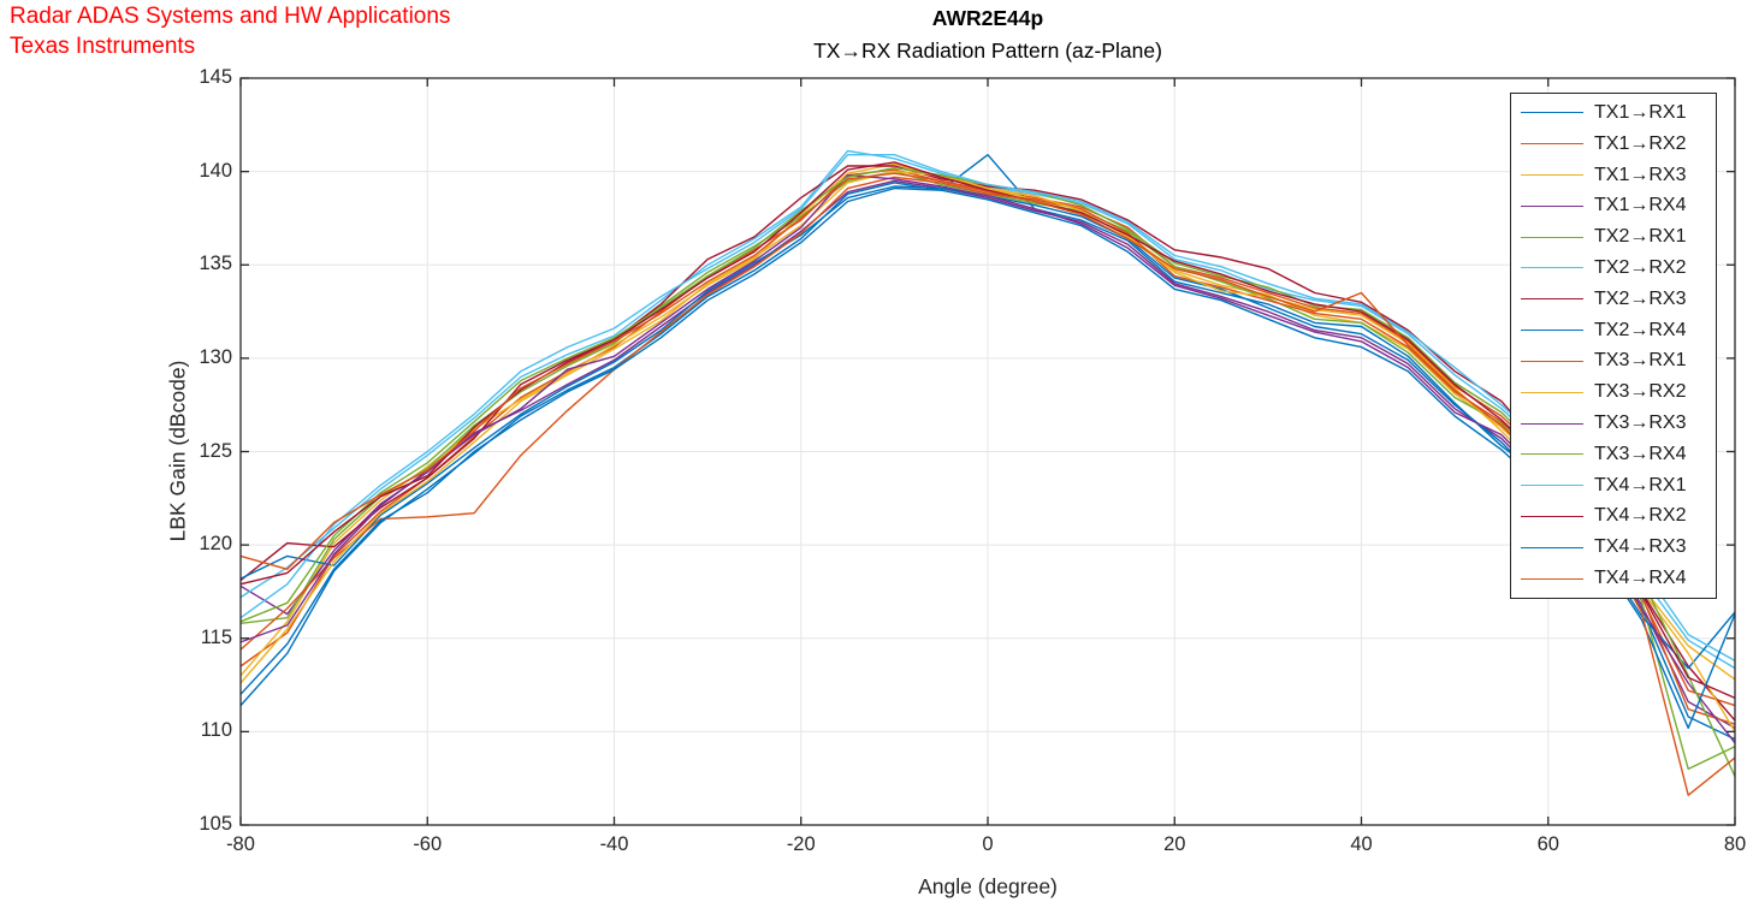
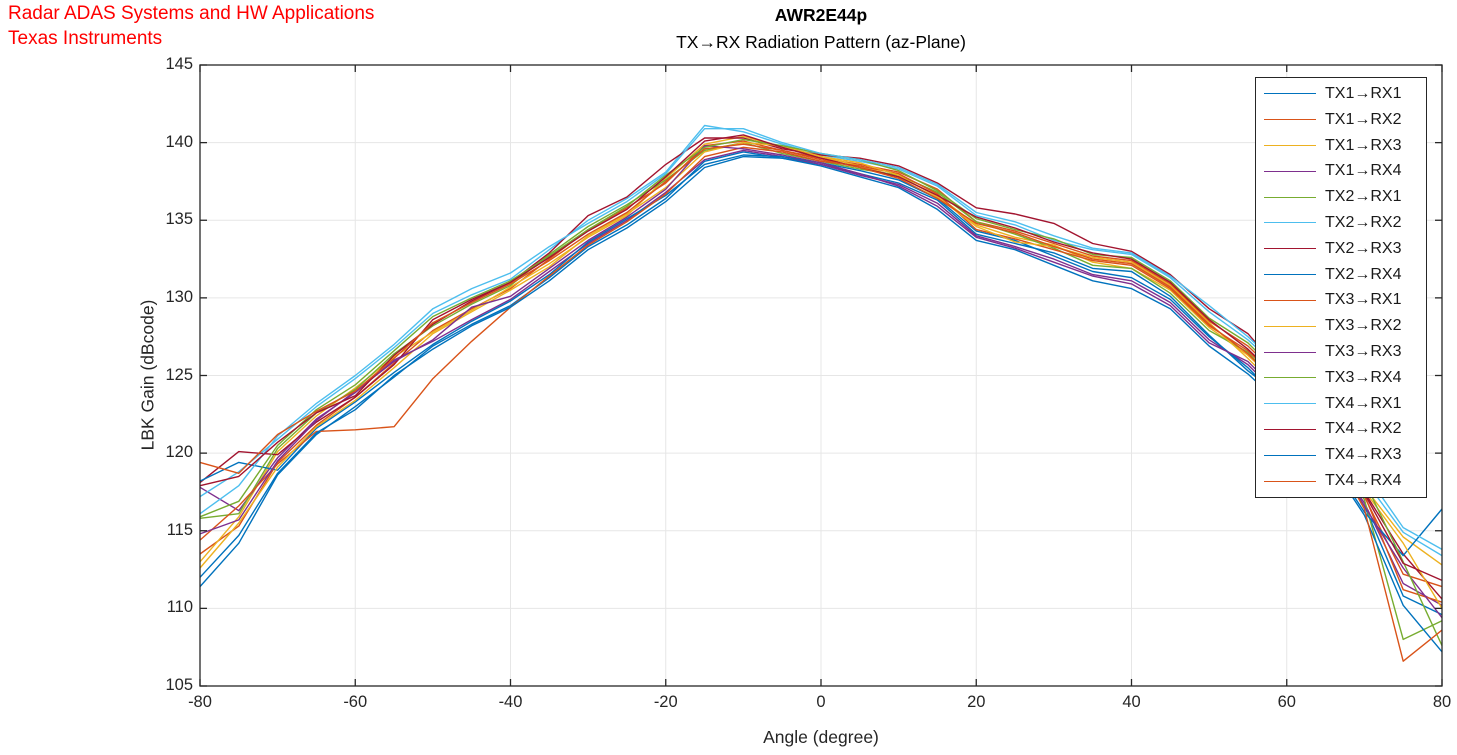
TX1→RX1/0: 140.9 -> 138.6
TX4→RX4/40: 133.5 -> 132.2
TX4→RX3/80: 116.3 -> 107.2
